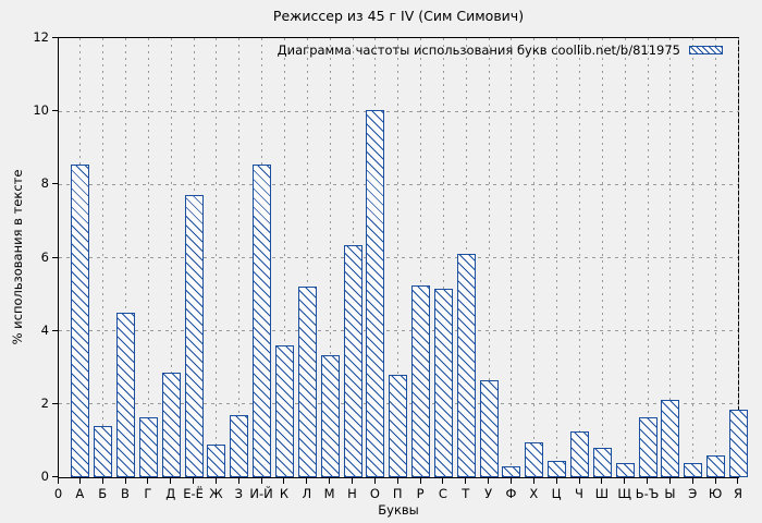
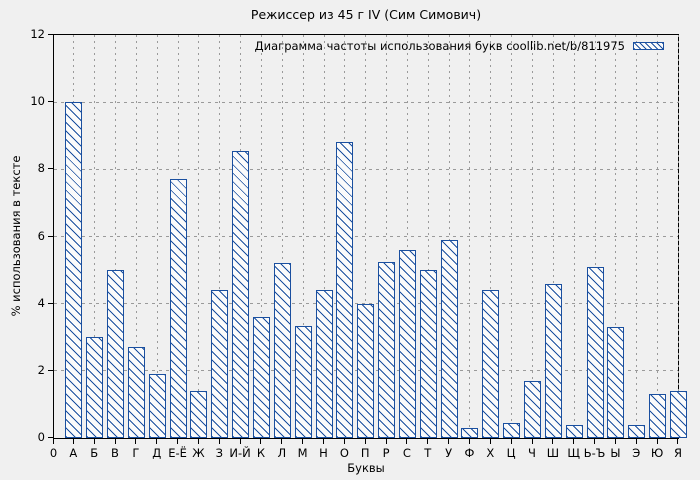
А: 8.6 -> 10.0
Б: 1.4 -> 3.0
В: 4.5 -> 5.0
Г: 1.6 -> 2.7
Д: 2.9 -> 1.9
Ж: 0.9 -> 1.4
З: 1.7 -> 4.4
Н: 6.3 -> 4.4
О: 10.1 -> 8.8
П: 2.8 -> 4.0
С: 5.2 -> 5.6
Т: 6.1 -> 5.0
У: 2.6 -> 5.9
Х: 0.9 -> 4.4
Ч: 1.2 -> 1.7
Ш: 0.8 -> 4.6
Ь-Ъ: 1.6 -> 5.1
Ы: 2.1 -> 3.3
Ю: 0.6 -> 1.3
Я: 1.9 -> 1.4
